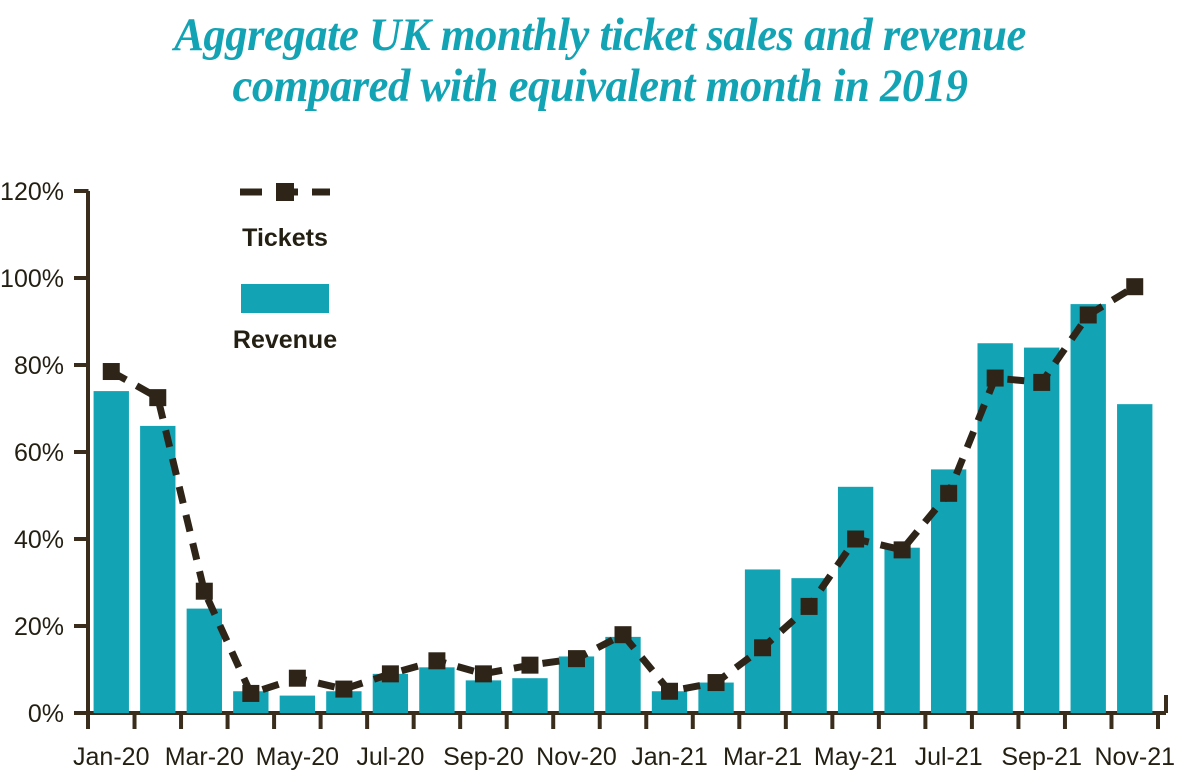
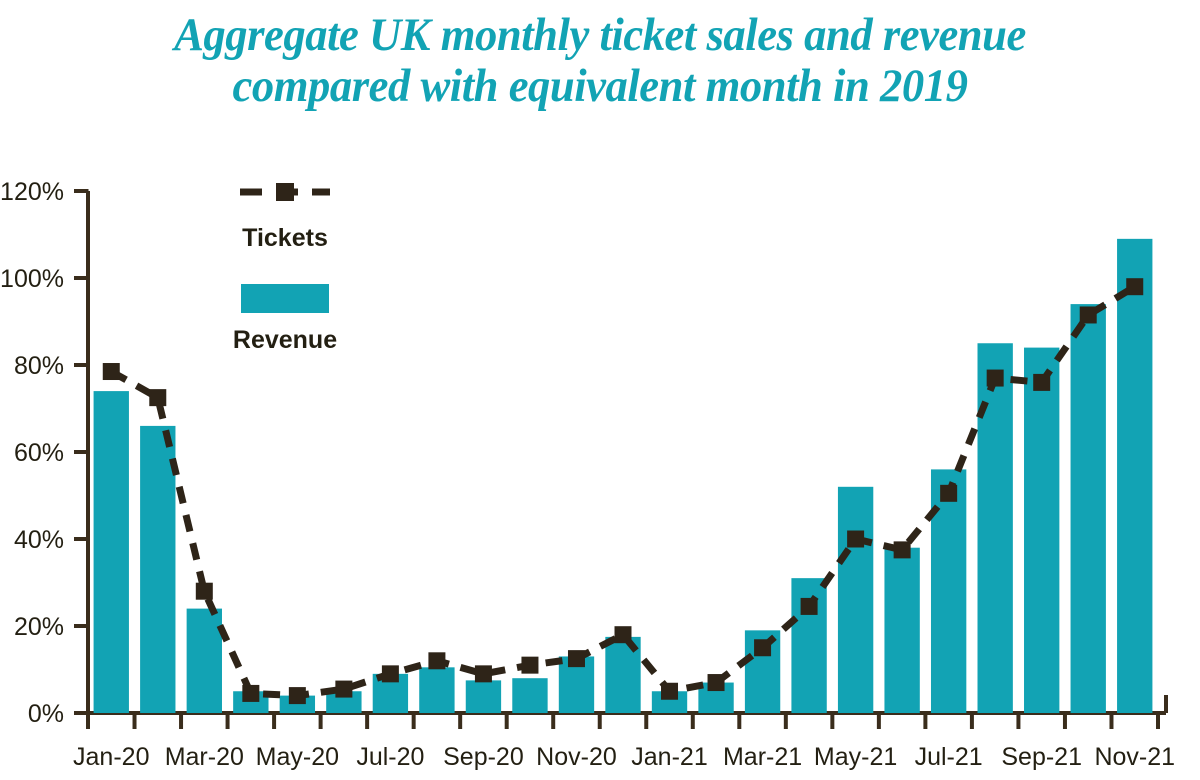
Tickets/May-20: 8% -> 4%
Revenue/Mar-21: 33% -> 19%
Revenue/Nov-21: 71% -> 109%
